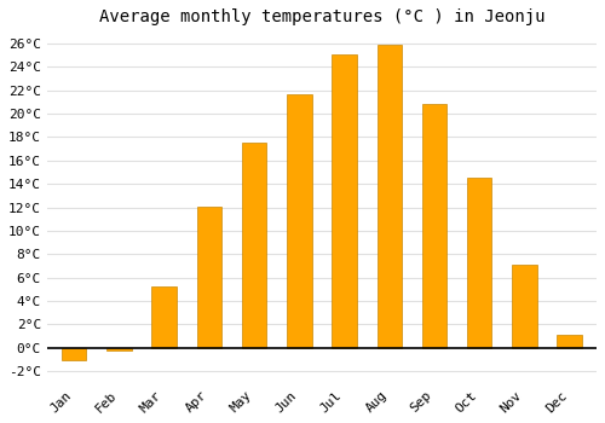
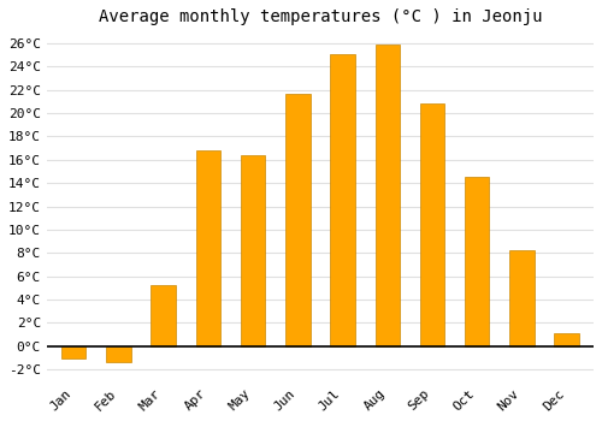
Feb: -0.2°C -> -1.4°C
Apr: 12.1°C -> 16.8°C
May: 17.5°C -> 16.4°C
Nov: 7.1°C -> 8.2°C
